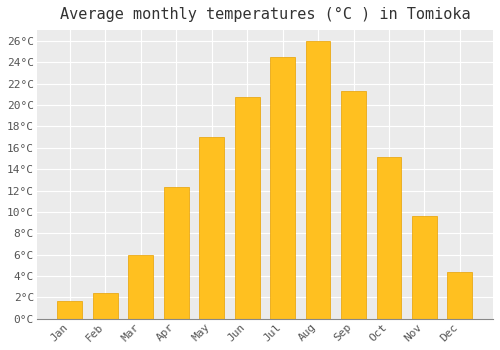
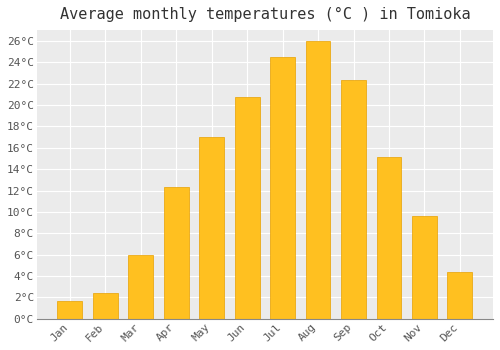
Sep: 21.3°C -> 22.3°C
